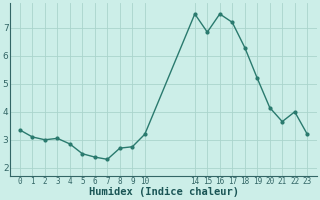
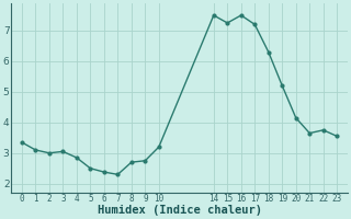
15: 6.85 -> 7.25
22: 4.00 -> 3.75
23: 3.20 -> 3.55
